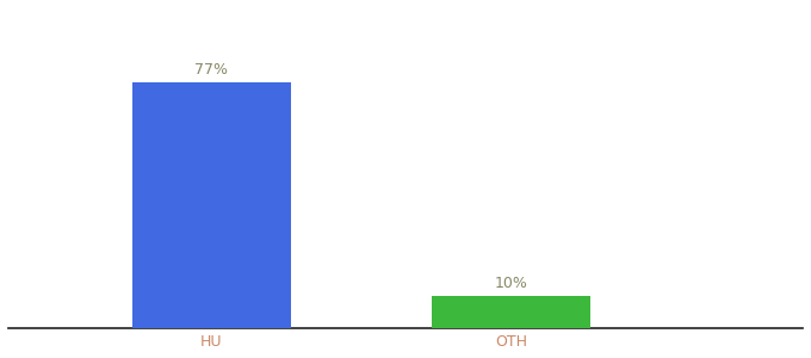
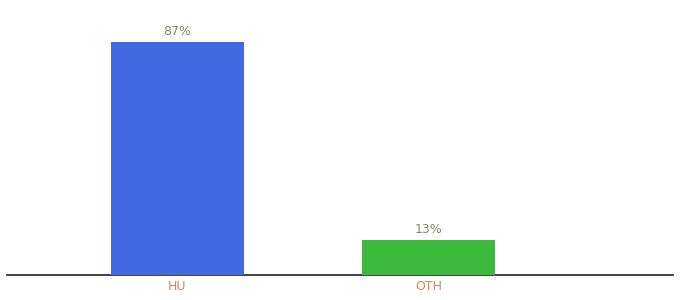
HU: 77% -> 87%
OTH: 10% -> 13%
